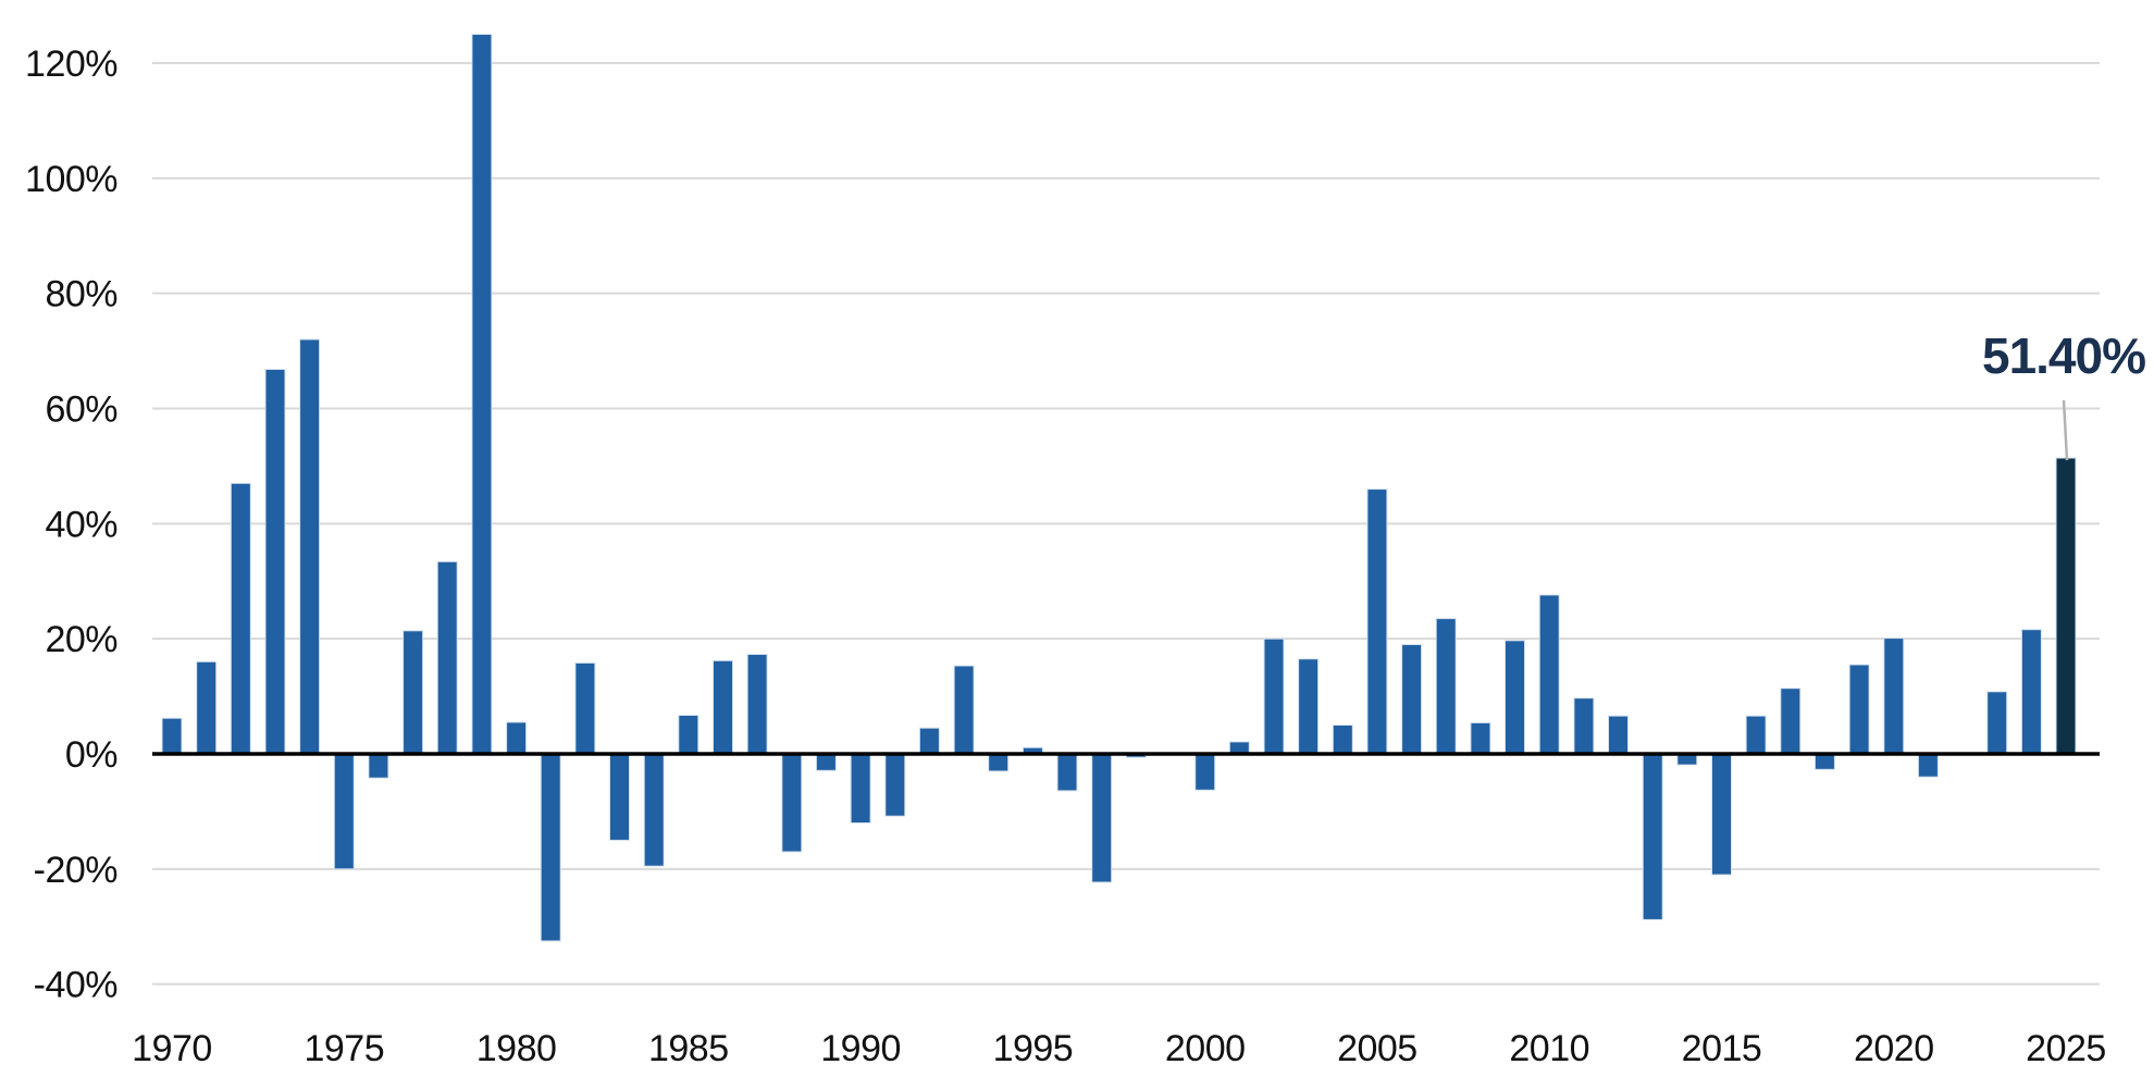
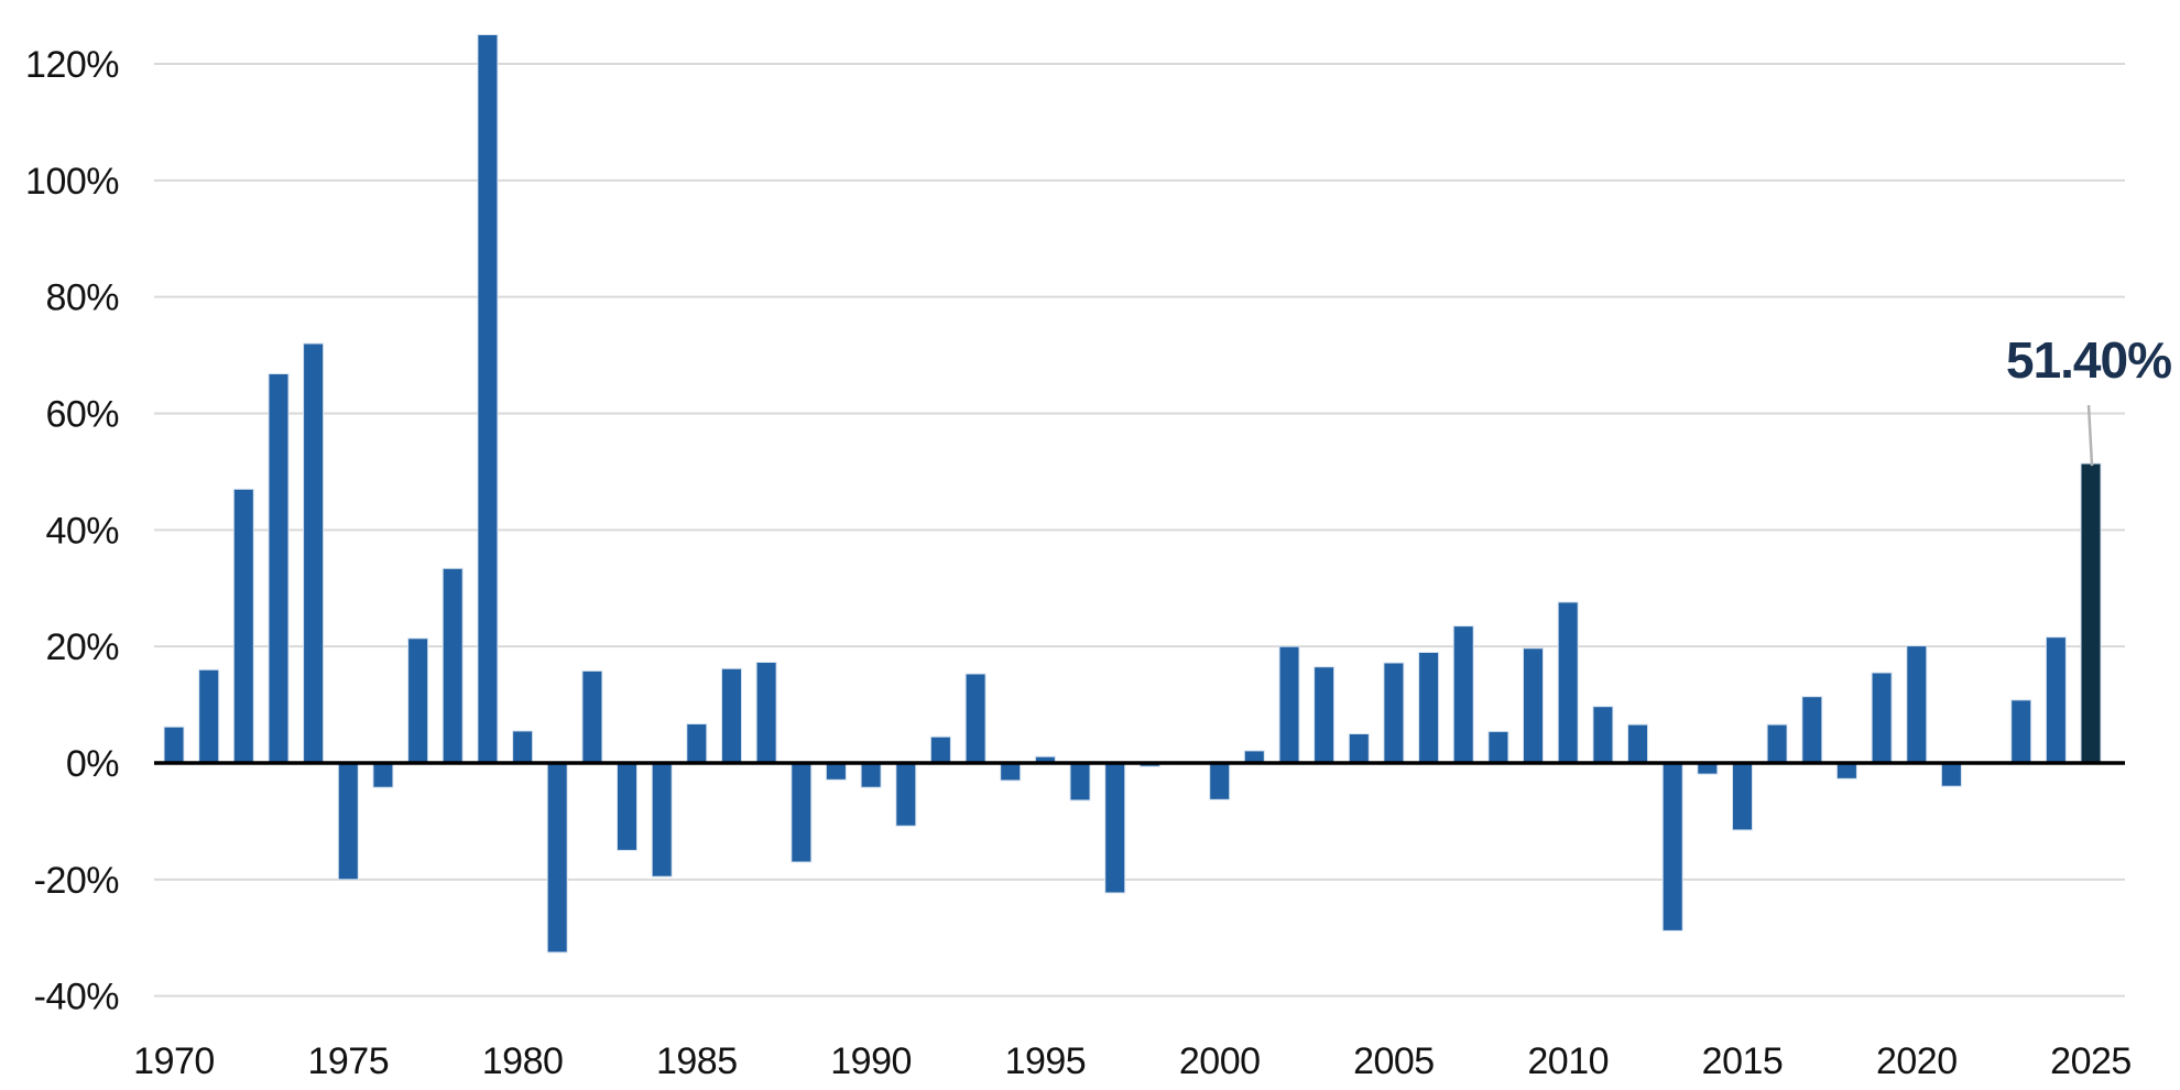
1990: -12% -> -4%
2005: 46% -> 17%
2015: -21% -> -12%
